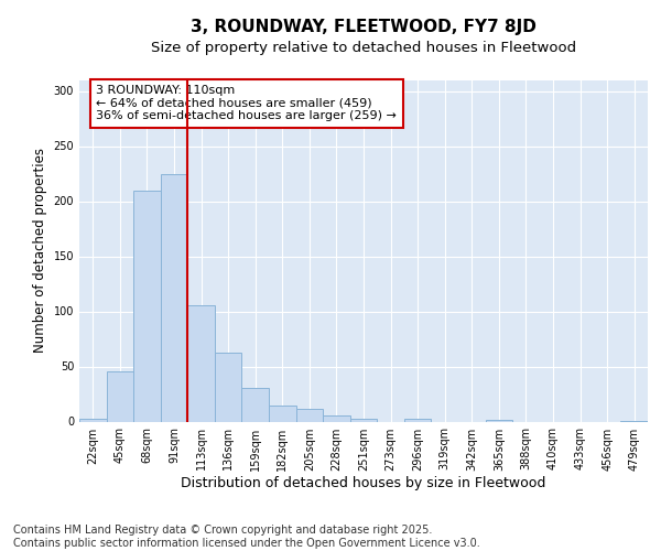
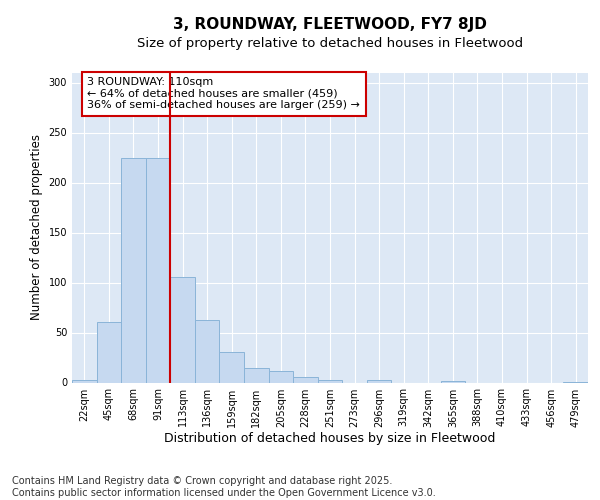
45sqm: 46 -> 61
68sqm: 210 -> 225
